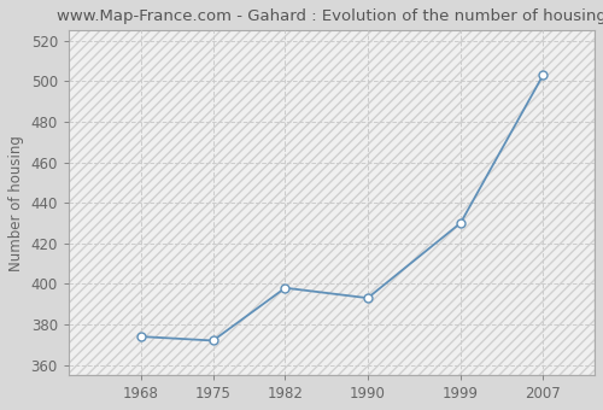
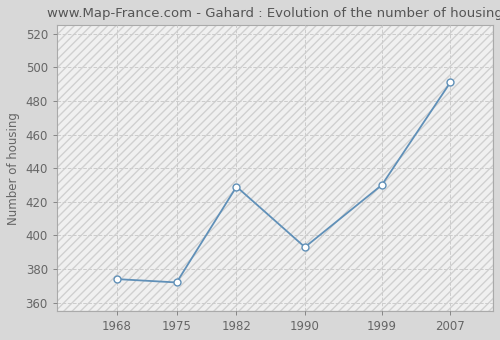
1982: 398 -> 429
2007: 503 -> 491
